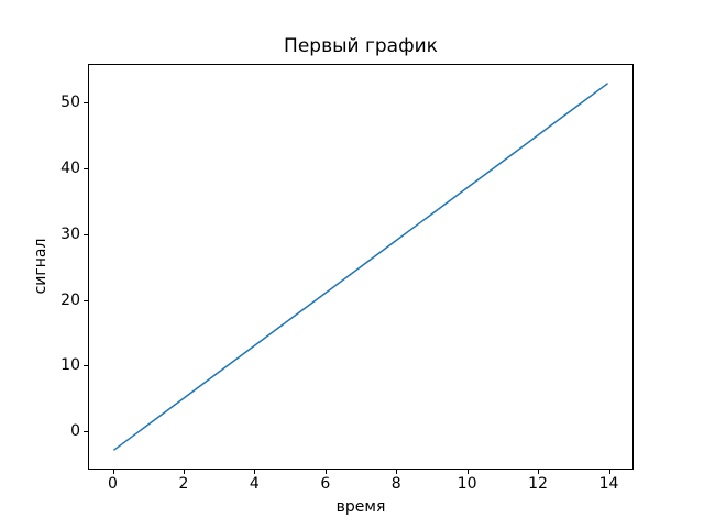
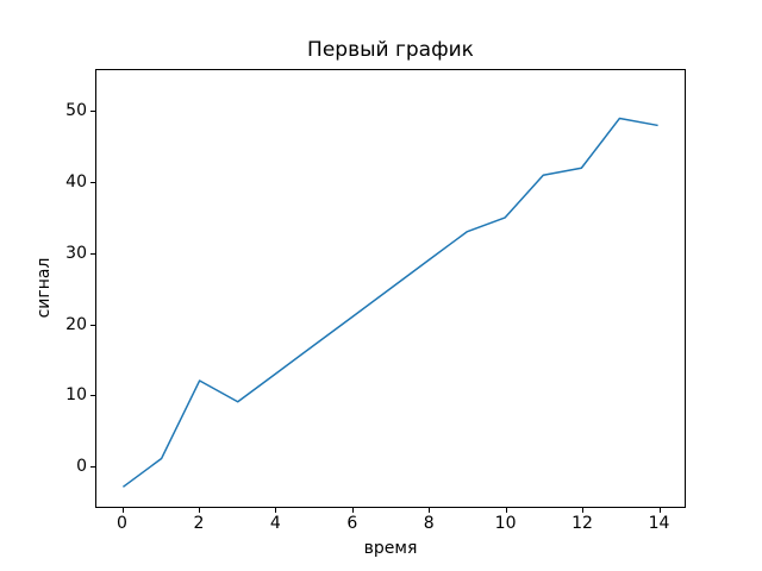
2: 5 -> 12
10: 37 -> 35
12: 45 -> 42
14: 53 -> 48
